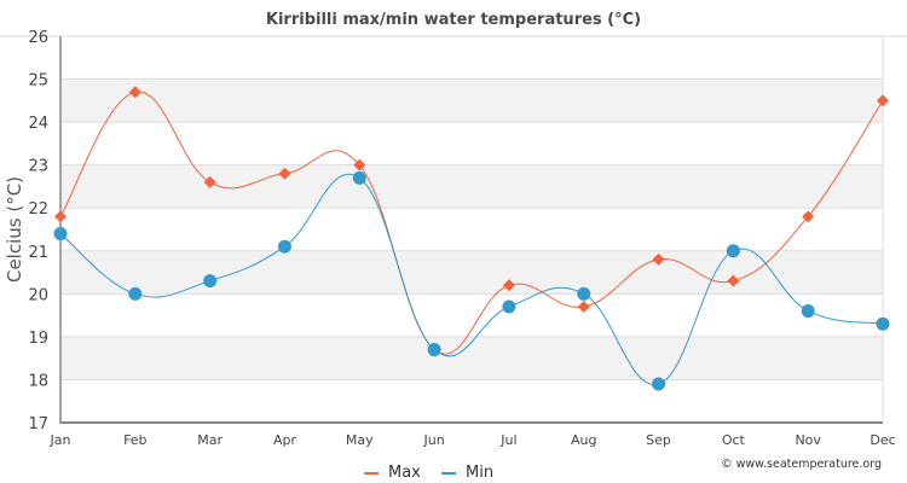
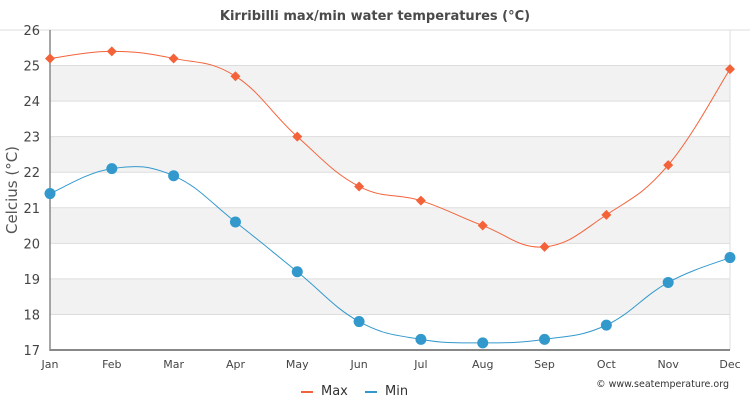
Max/Jan: 21.8 -> 25.2
Max/Feb: 24.7 -> 25.4
Min/Feb: 20.0 -> 22.1
Max/Mar: 22.6 -> 25.2
Min/Mar: 20.3 -> 21.9
Max/Apr: 22.8 -> 24.7
Min/Apr: 21.1 -> 20.6
Min/May: 22.7 -> 19.2
Max/Jun: 18.7 -> 21.6
Min/Jun: 18.7 -> 17.8
Max/Jul: 20.2 -> 21.2
Min/Jul: 19.7 -> 17.3
Max/Aug: 19.7 -> 20.5
Min/Aug: 20.0 -> 17.2
Max/Sep: 20.8 -> 19.9
Min/Sep: 17.9 -> 17.3
Max/Oct: 20.3 -> 20.8
Min/Oct: 21.0 -> 17.7
Max/Nov: 21.8 -> 22.2
Min/Nov: 19.6 -> 18.9
Max/Dec: 24.5 -> 24.9
Min/Dec: 19.3 -> 19.6
